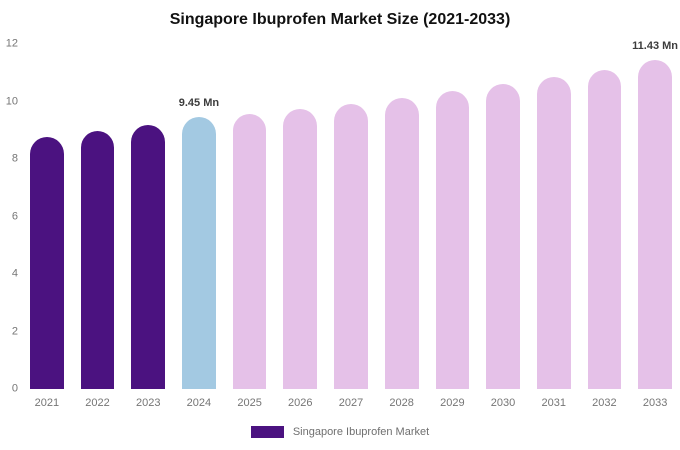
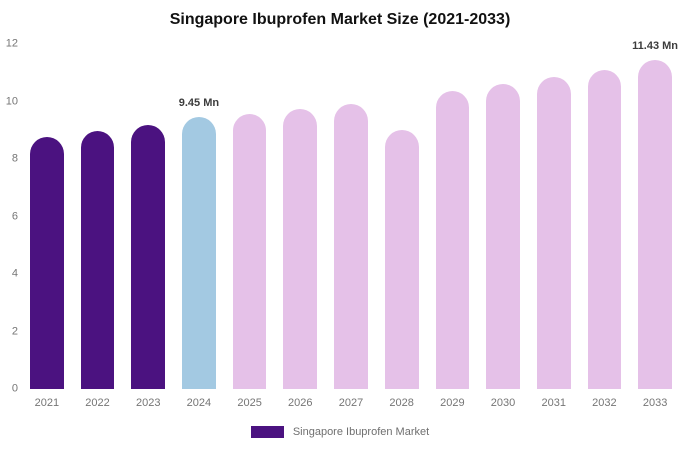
2028: 10.1 -> 9.0
